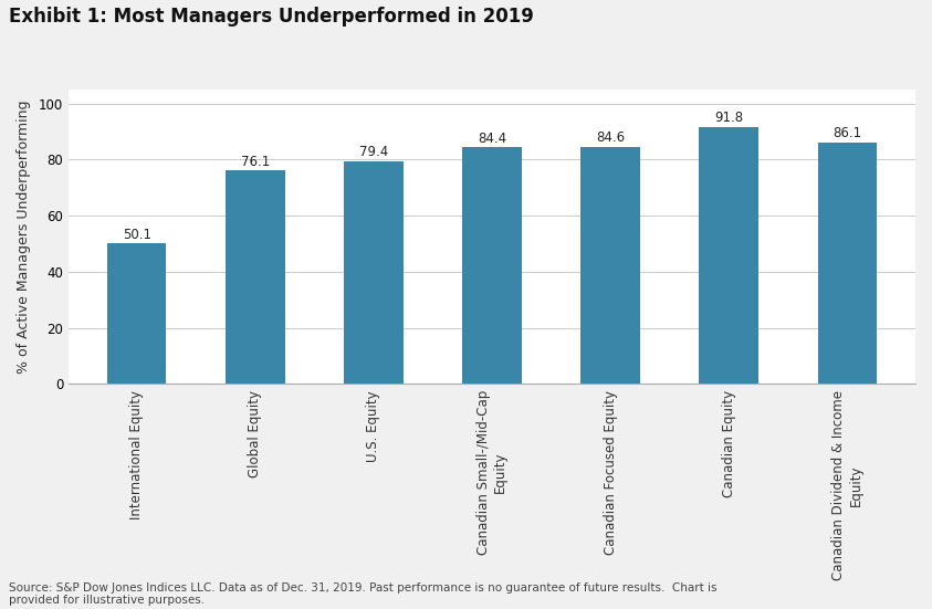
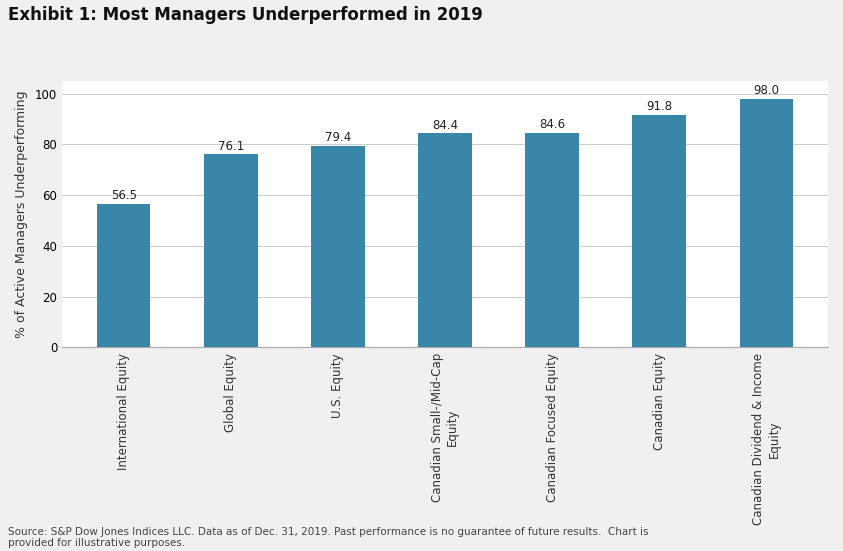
International Equity: 50.1 -> 56.5
Canadian Dividend & Income Equity: 86.1 -> 98.0
